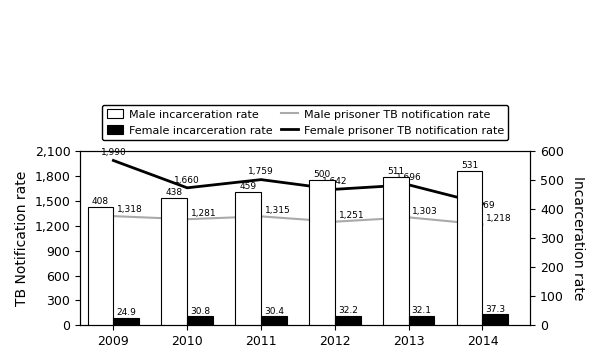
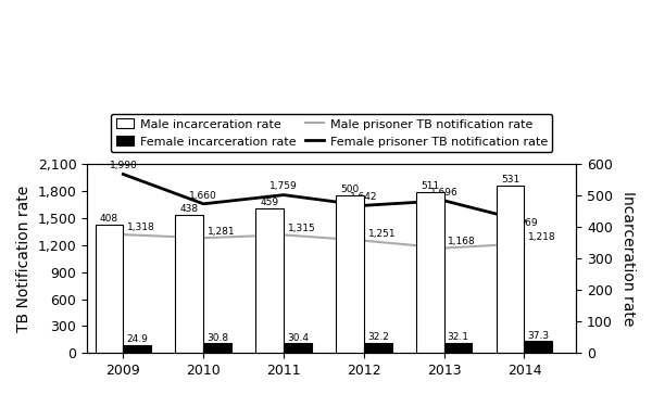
Male prisoner TB notification rate/2013: 1,303 -> 1,168
